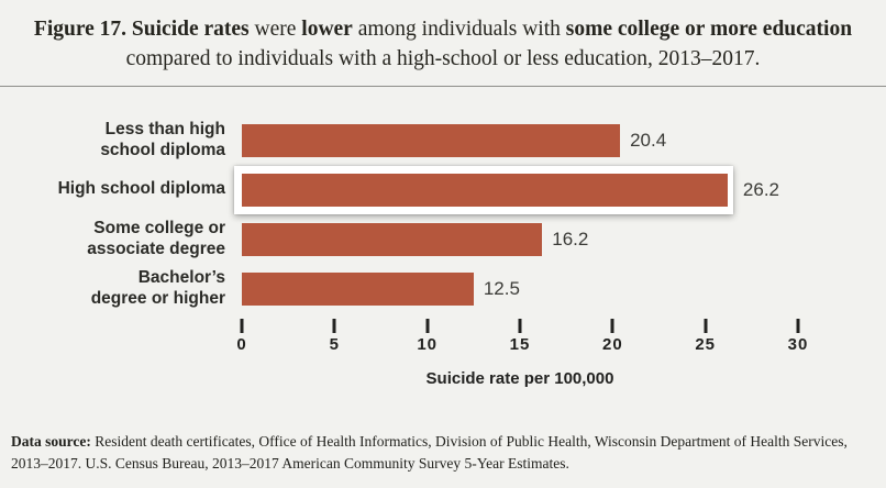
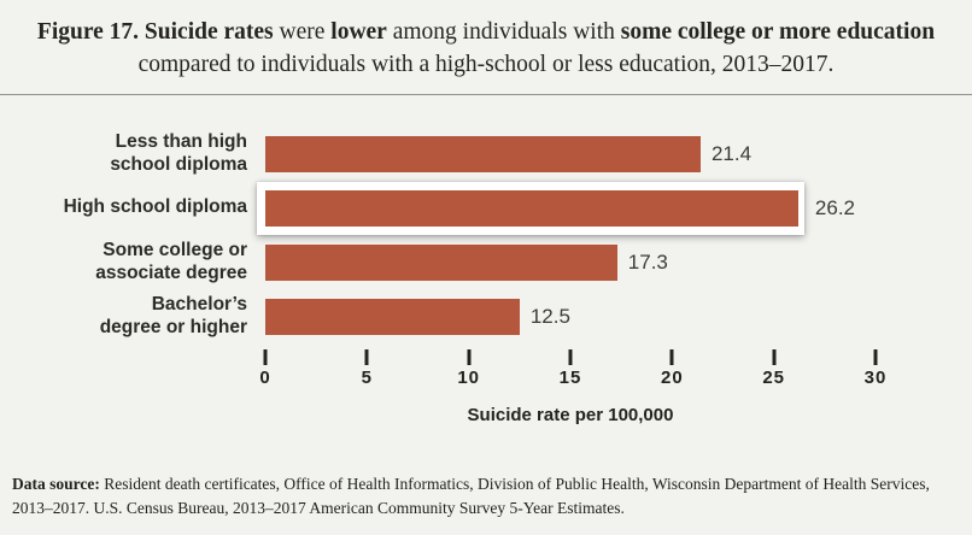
Less than high school diploma: 20.4 -> 21.4
Some college or associate degree: 16.2 -> 17.3
